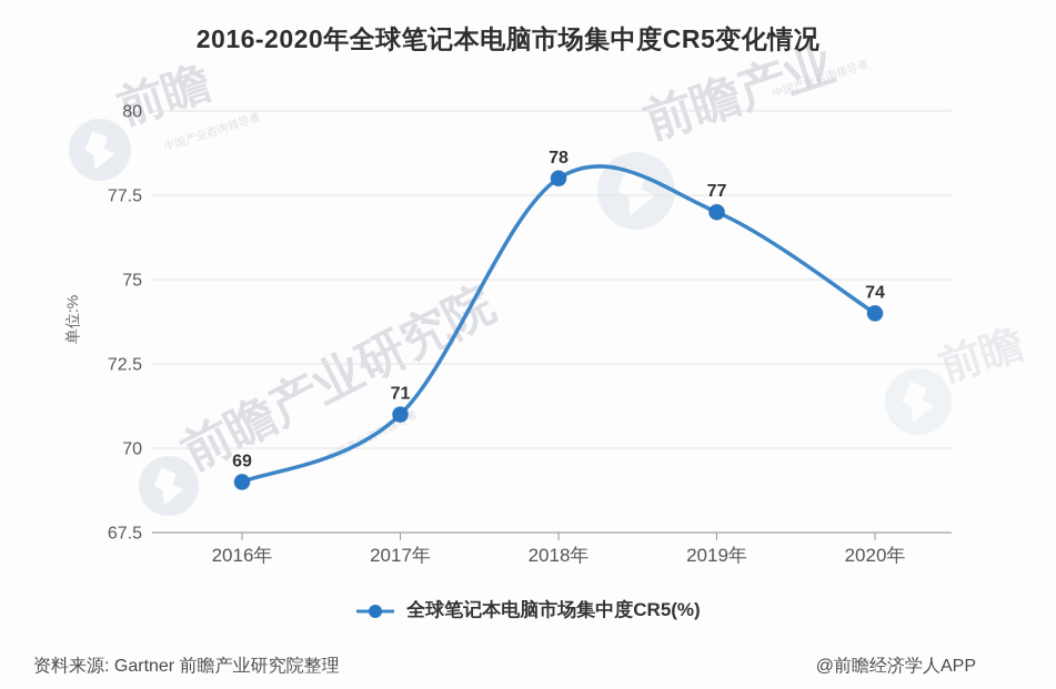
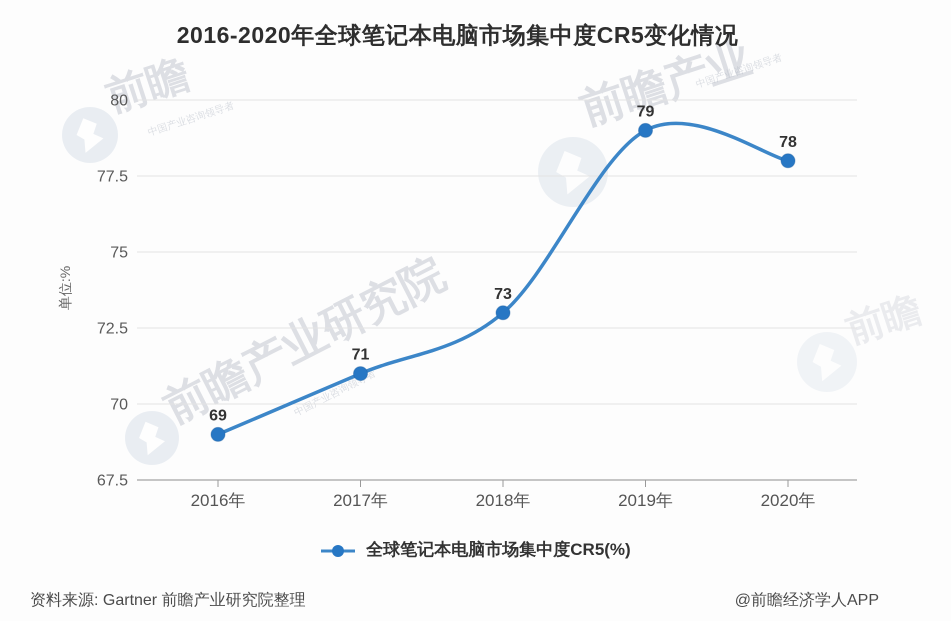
2018年: 78 -> 73
2019年: 77 -> 79
2020年: 74 -> 78
